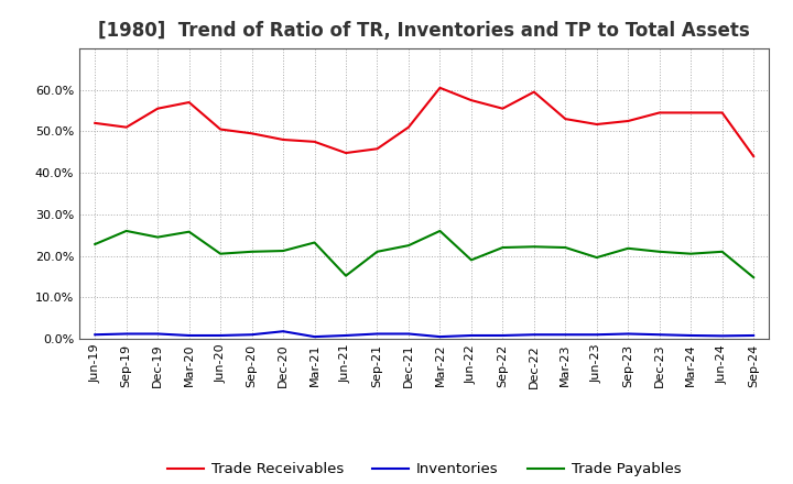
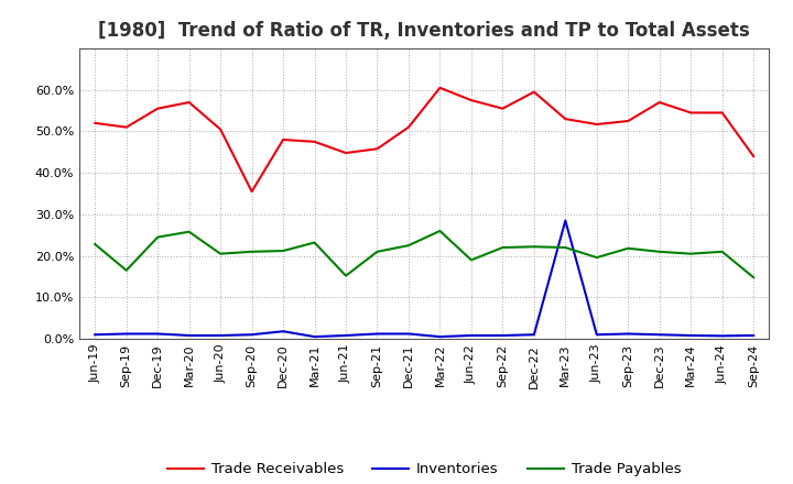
Trade Payables/Sep-19: 26.0% -> 16.5%
Trade Receivables/Sep-20: 49.5% -> 35.5%
Inventories/Mar-23: 1.0% -> 28.5%
Trade Receivables/Dec-23: 54.5% -> 57.0%
